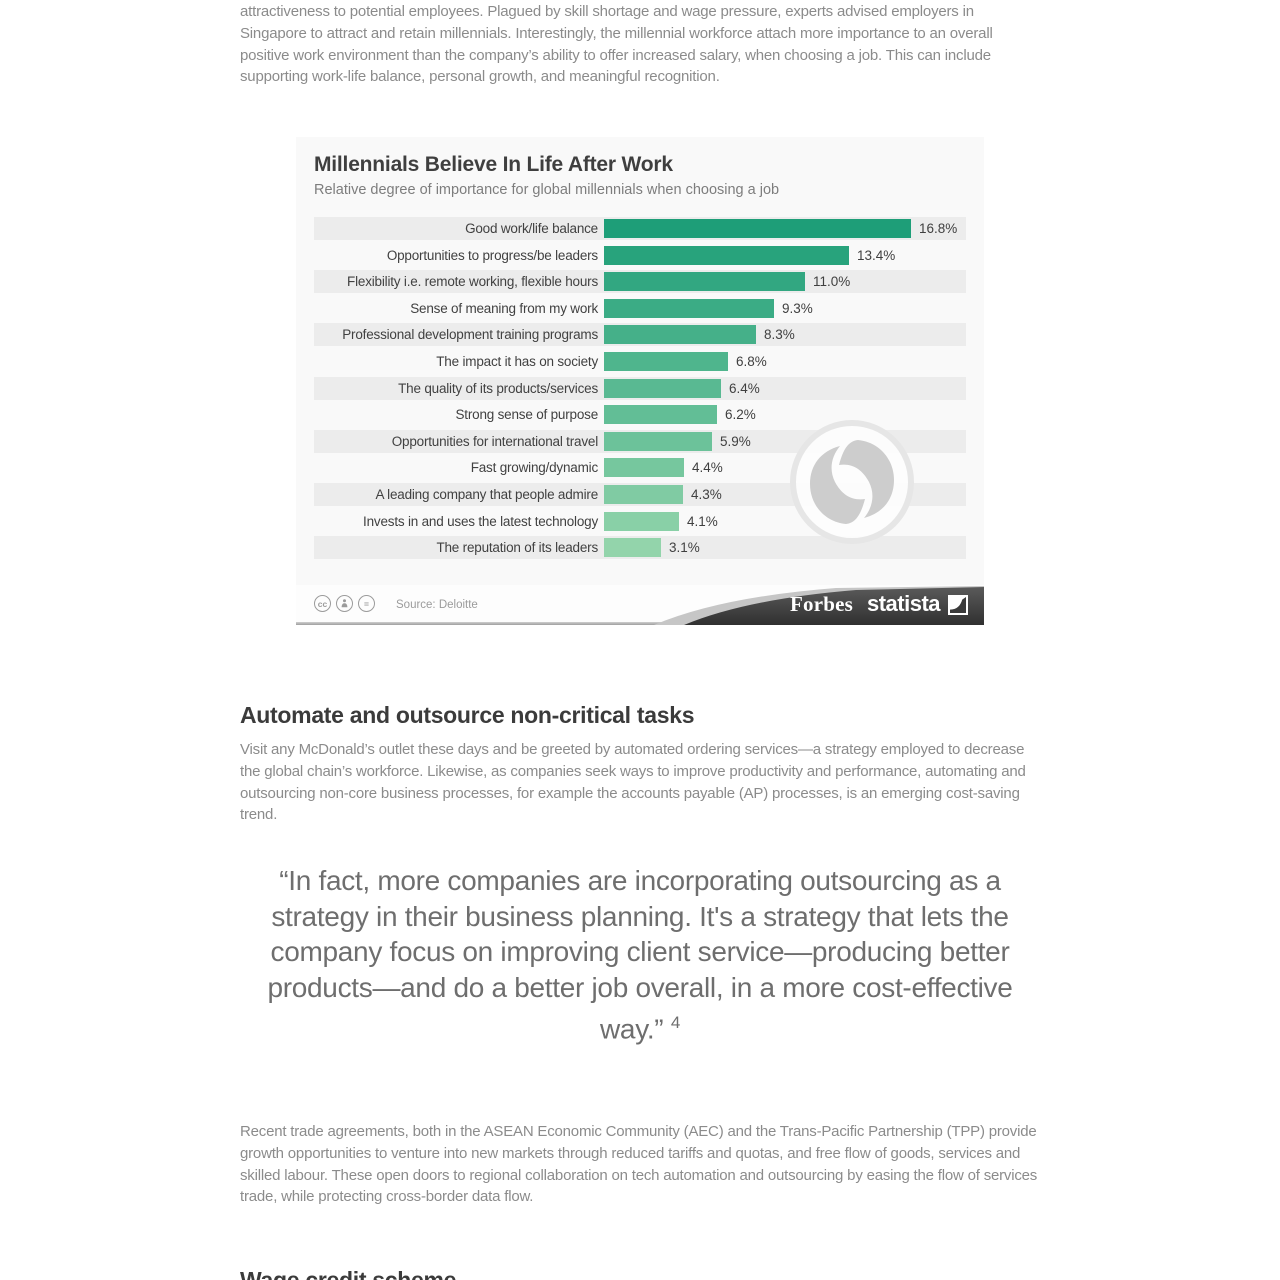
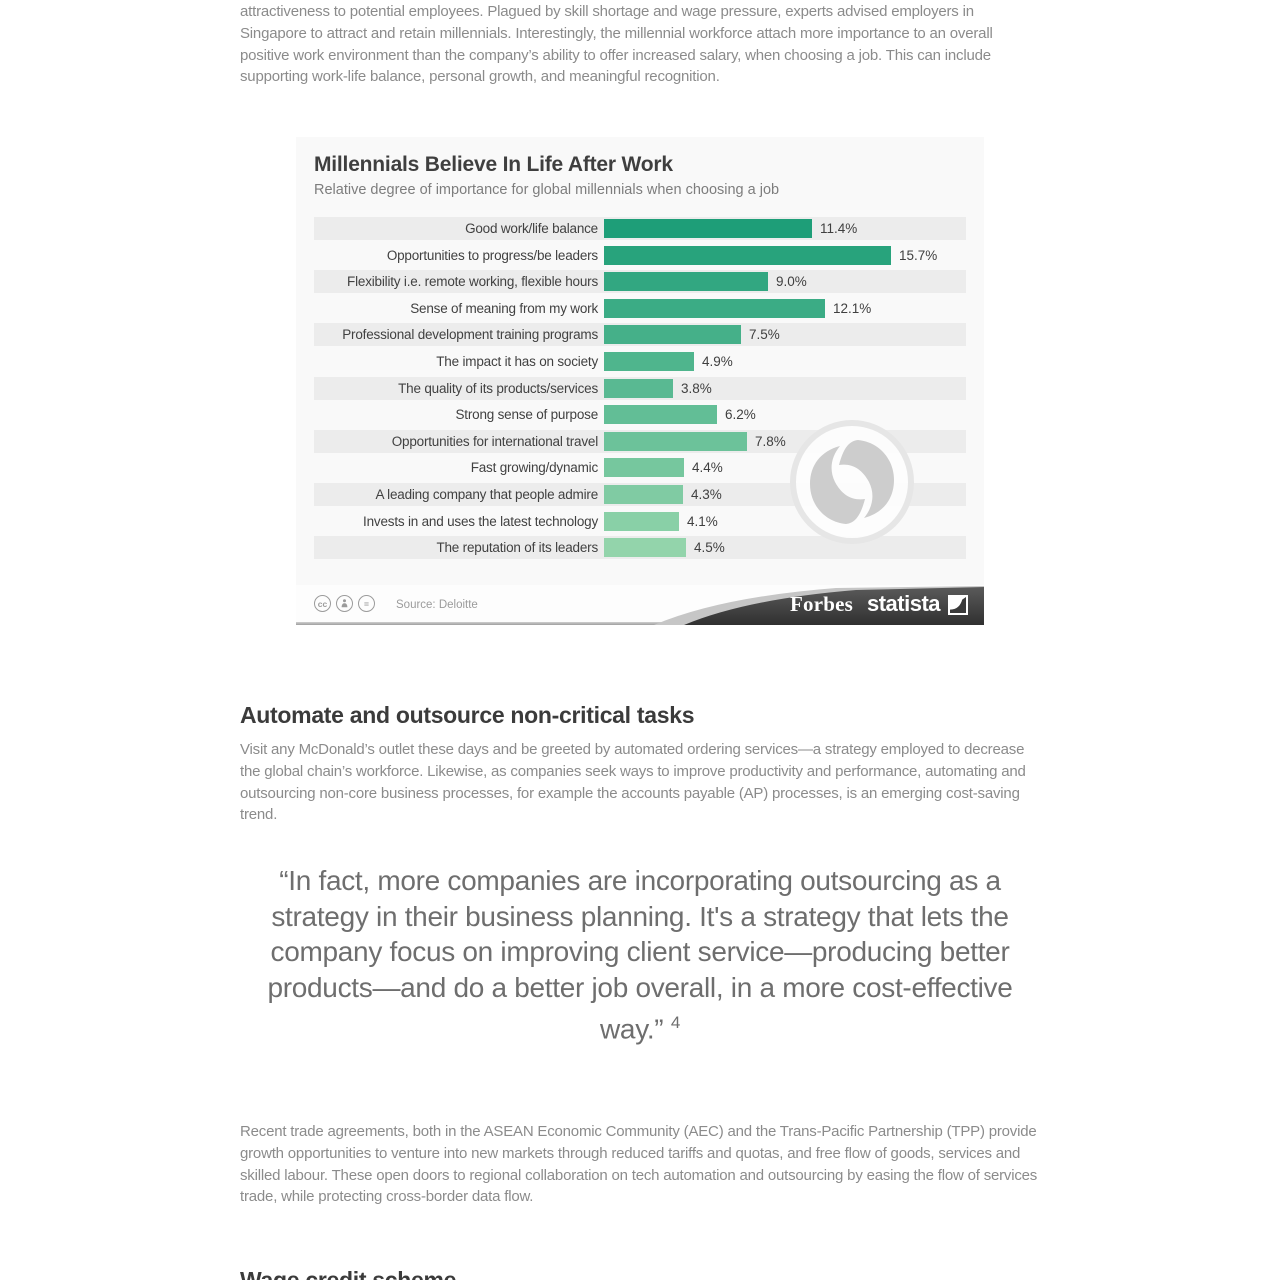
Good work/life balance: 16.8% -> 11.4%
Opportunities to progress/be leaders: 13.4% -> 15.7%
Flexibility i.e. remote working, flexible hours: 11.0% -> 9.0%
Sense of meaning from my work: 9.3% -> 12.1%
Professional development training programs: 8.3% -> 7.5%
The impact it has on society: 6.8% -> 4.9%
The quality of its products/services: 6.4% -> 3.8%
Opportunities for international travel: 5.9% -> 7.8%
The reputation of its leaders: 3.1% -> 4.5%
